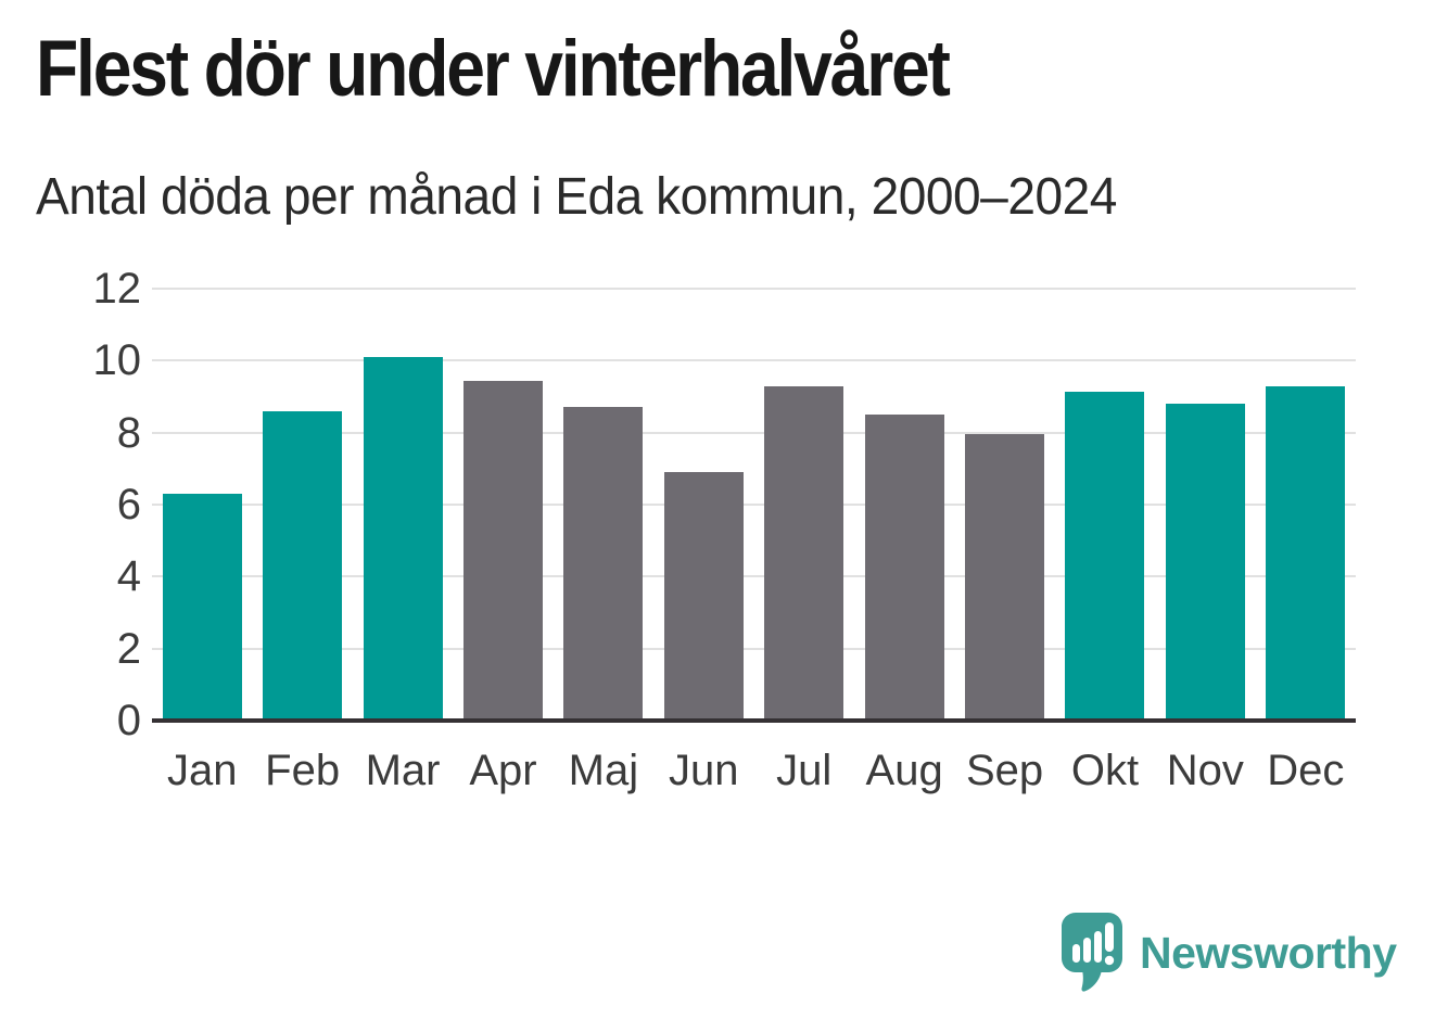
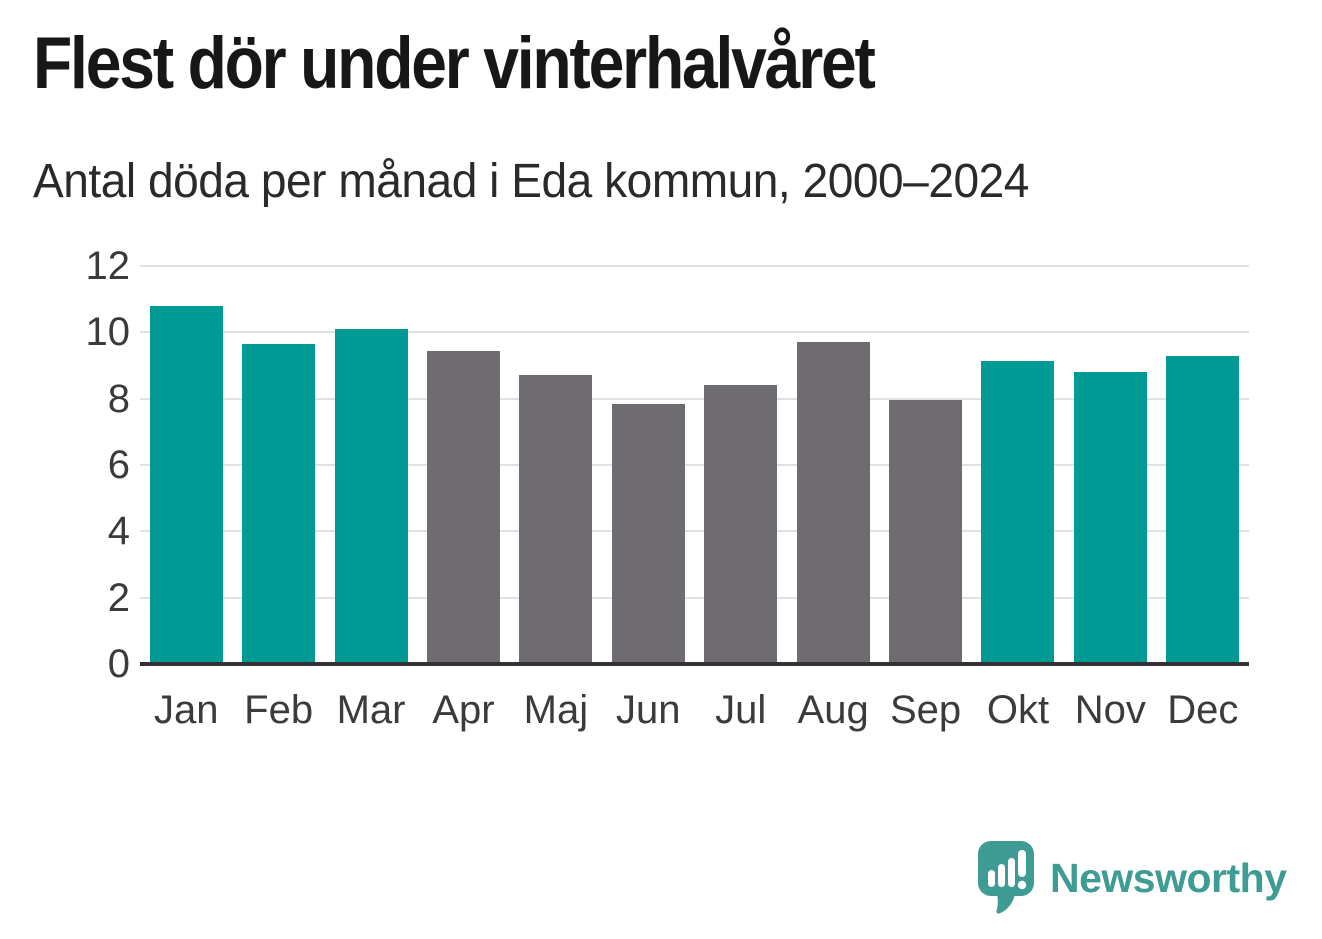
Jan: 6.3 -> 10.8
Feb: 8.6 -> 9.7
Jun: 6.9 -> 7.8
Jul: 9.3 -> 8.4
Aug: 8.5 -> 9.7
